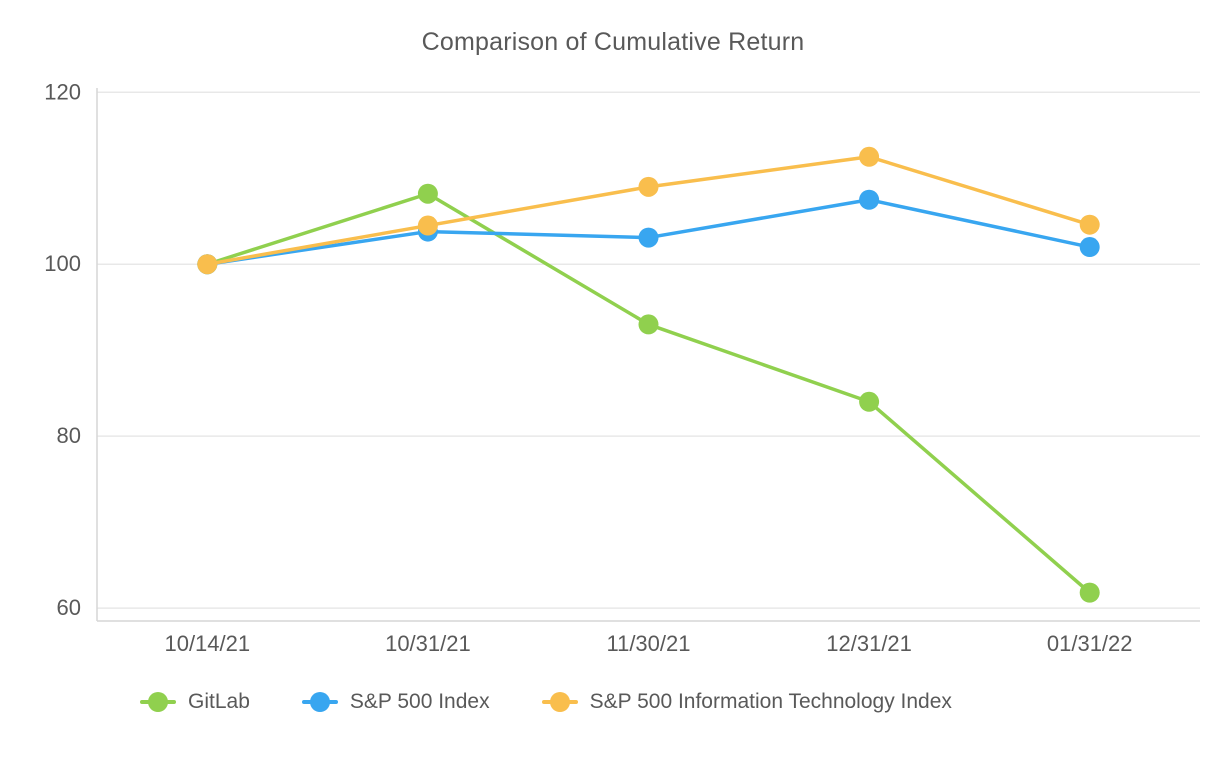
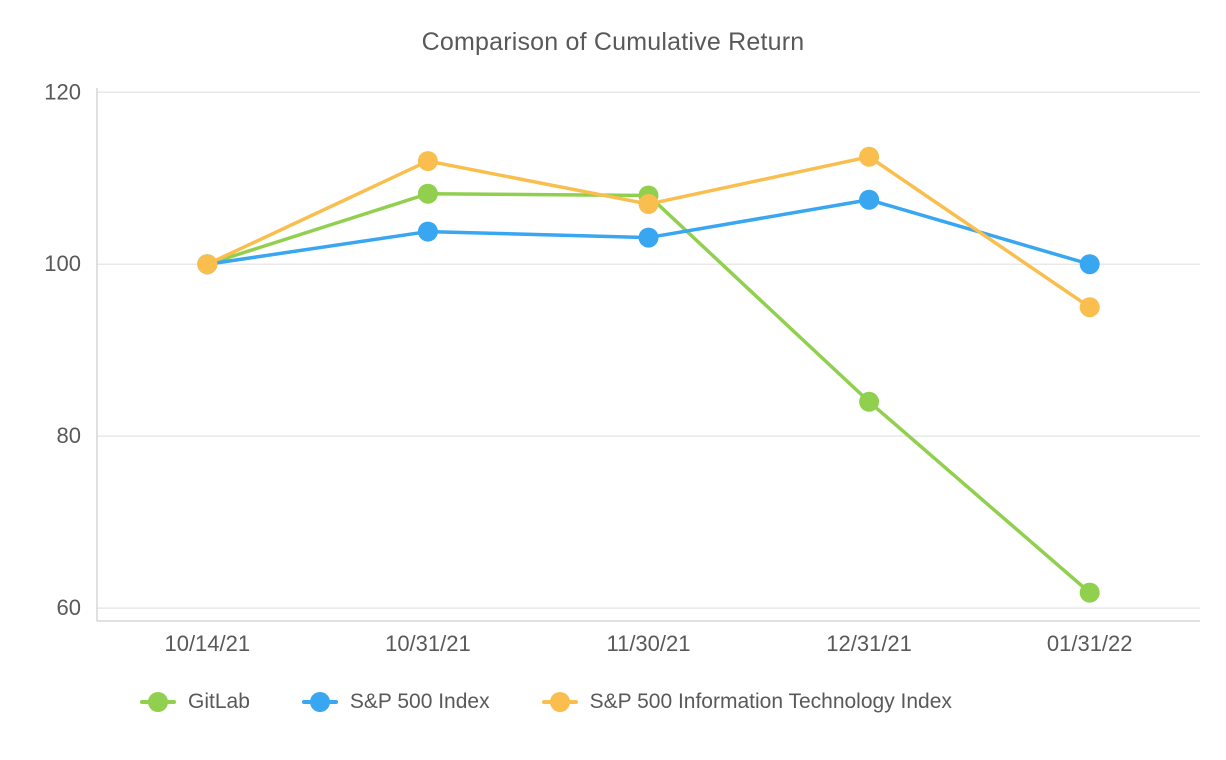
S&P 500 Information Technology Index/10/31/21: 104 -> 112
GitLab/11/30/21: 93 -> 108
S&P 500 Information Technology Index/11/30/21: 109 -> 107
S&P 500 Index/01/31/22: 102 -> 100
S&P 500 Information Technology Index/01/31/22: 105 -> 95
